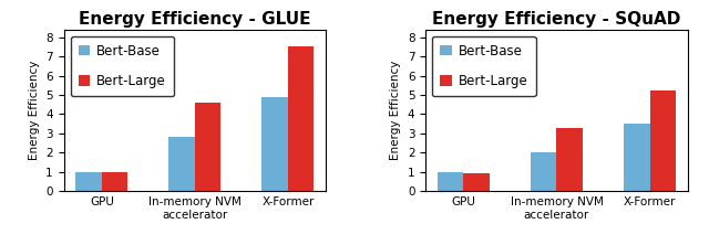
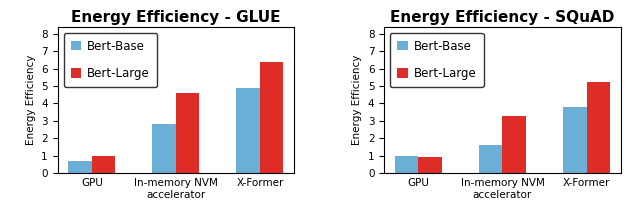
Energy Efficiency - GLUE/Bert-Base/GPU: 1.0 -> 0.7
Energy Efficiency - GLUE/Bert-Large/X-Former: 7.5 -> 6.4
Energy Efficiency - SQuAD/Bert-Base/In-memory NVM accelerator: 2.0 -> 1.6
Energy Efficiency - SQuAD/Bert-Base/X-Former: 3.5 -> 3.8
